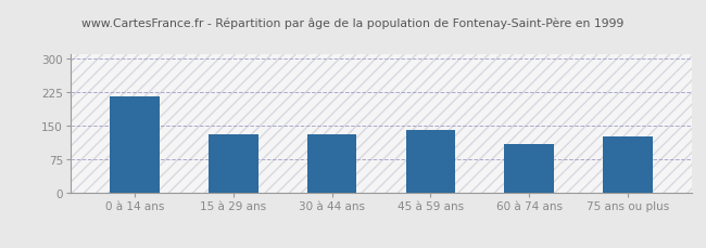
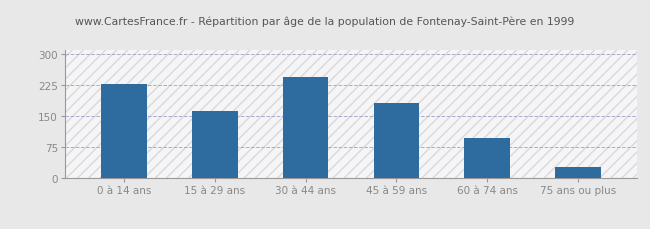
0 à 14 ans: 215 -> 228
15 à 29 ans: 130 -> 162
30 à 44 ans: 130 -> 243
45 à 59 ans: 140 -> 182
60 à 74 ans: 110 -> 97
75 ans ou plus: 125 -> 28
